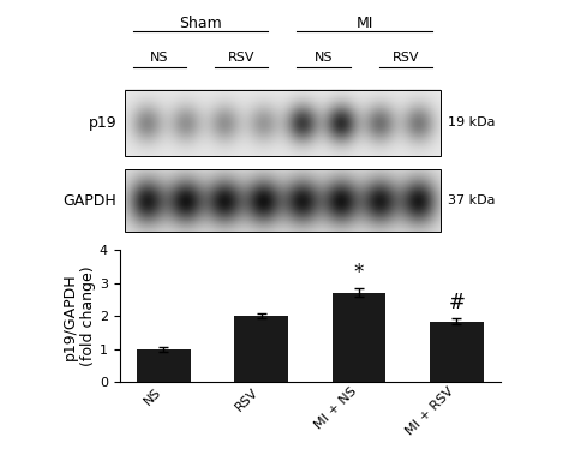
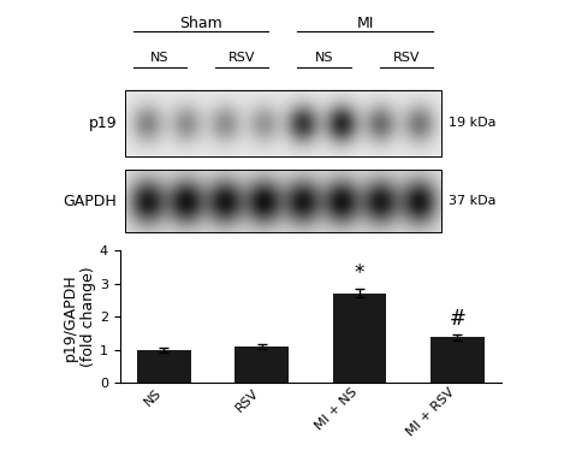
RSV: 2.00 -> 1.10
MI + RSV: 1.85 -> 1.38
